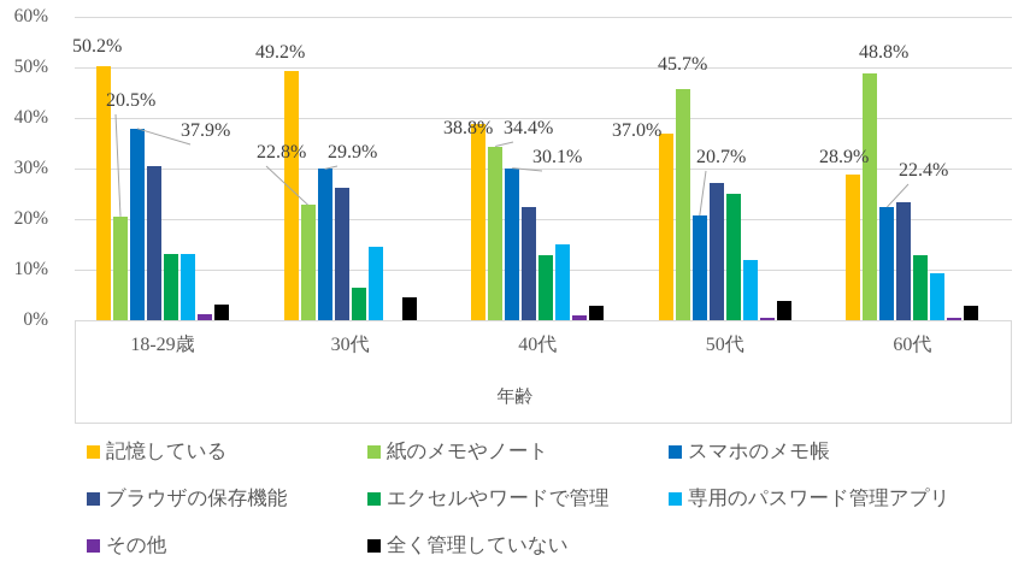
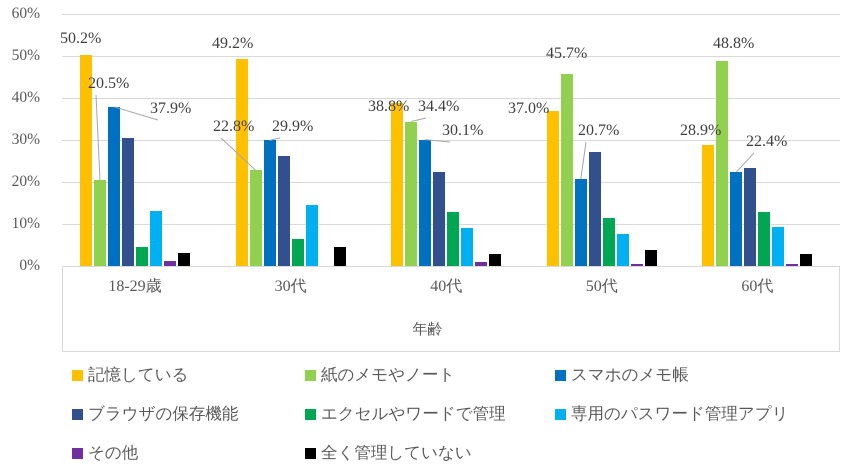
エクセルやワードで管理/18-29歳: 13% -> 4%
専用のパスワード管理アプリ/40代: 15% -> 9%
エクセルやワードで管理/50代: 25% -> 11%
専用のパスワード管理アプリ/50代: 12% -> 8%
